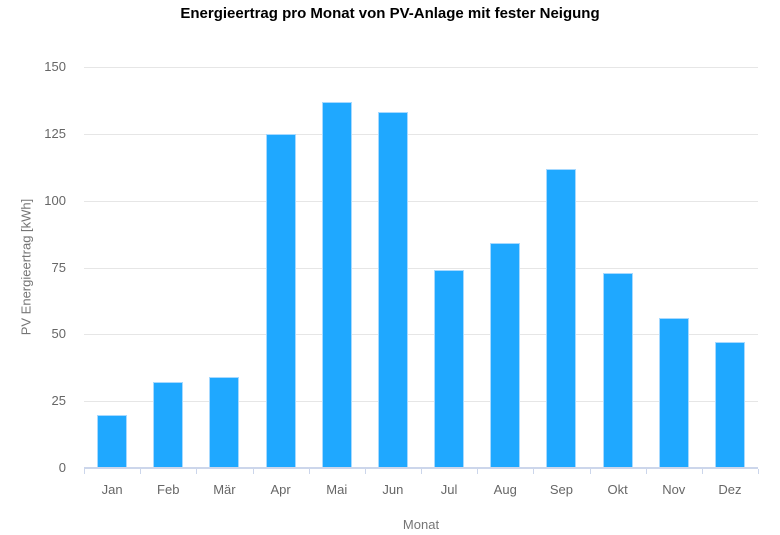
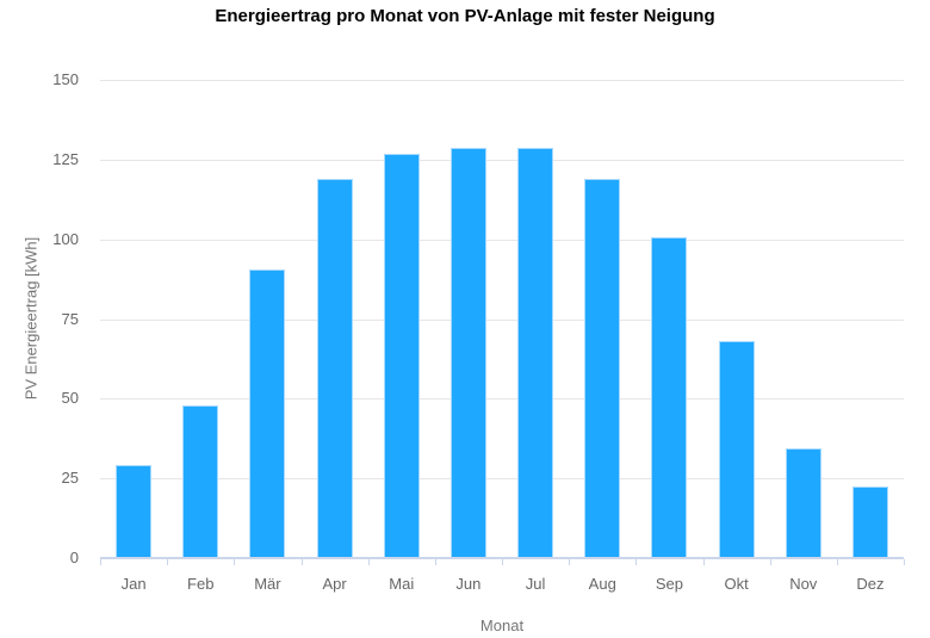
Jan: 20 -> 29
Feb: 32 -> 48
Mär: 34 -> 90
Apr: 125 -> 119
Mai: 137 -> 127
Jun: 133 -> 128
Jul: 74 -> 128
Aug: 84 -> 119
Sep: 112 -> 100
Okt: 73 -> 68
Nov: 56 -> 34
Dez: 47 -> 22
